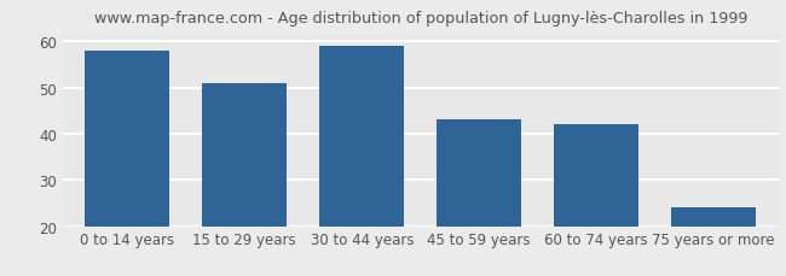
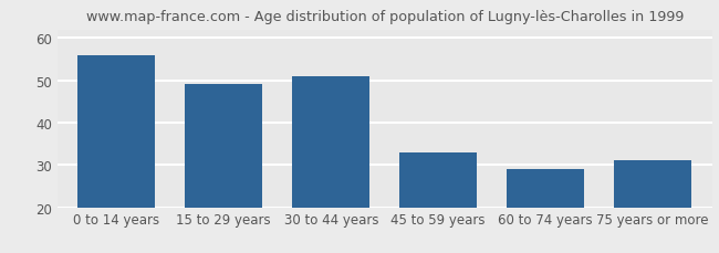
0 to 14 years: 58 -> 56
15 to 29 years: 51 -> 49
30 to 44 years: 59 -> 51
45 to 59 years: 43 -> 33
60 to 74 years: 42 -> 29
75 years or more: 24 -> 31
